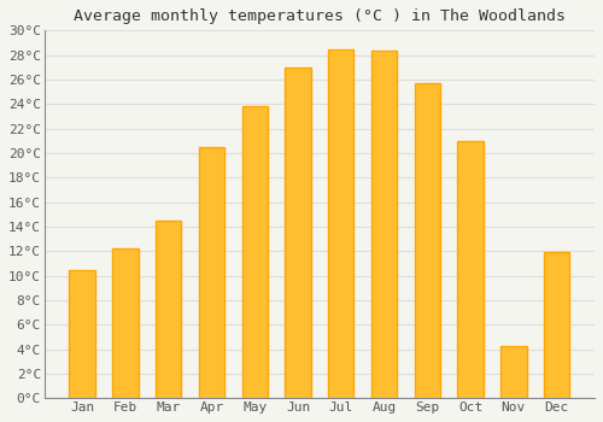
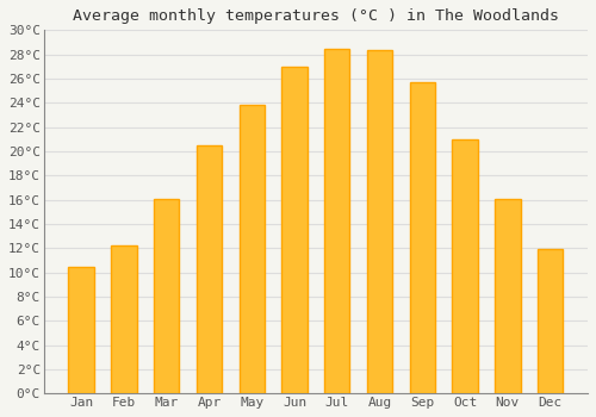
Mar: 14.5°C -> 16.1°C
Nov: 4.3°C -> 16.1°C
